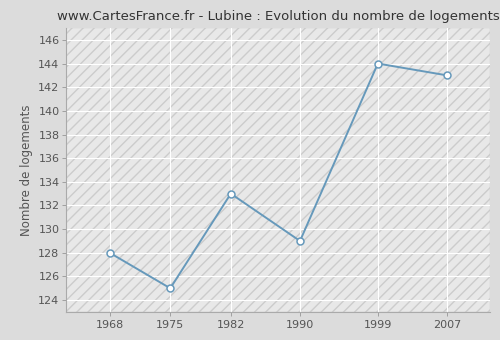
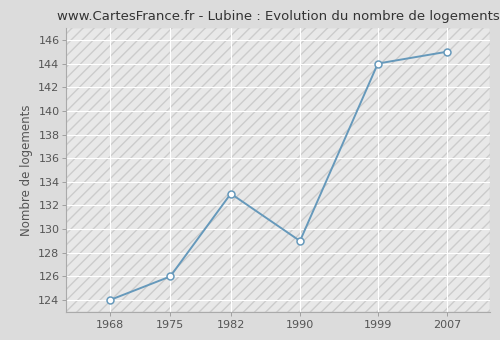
1968: 128 -> 124
1975: 125 -> 126
2007: 143 -> 145
